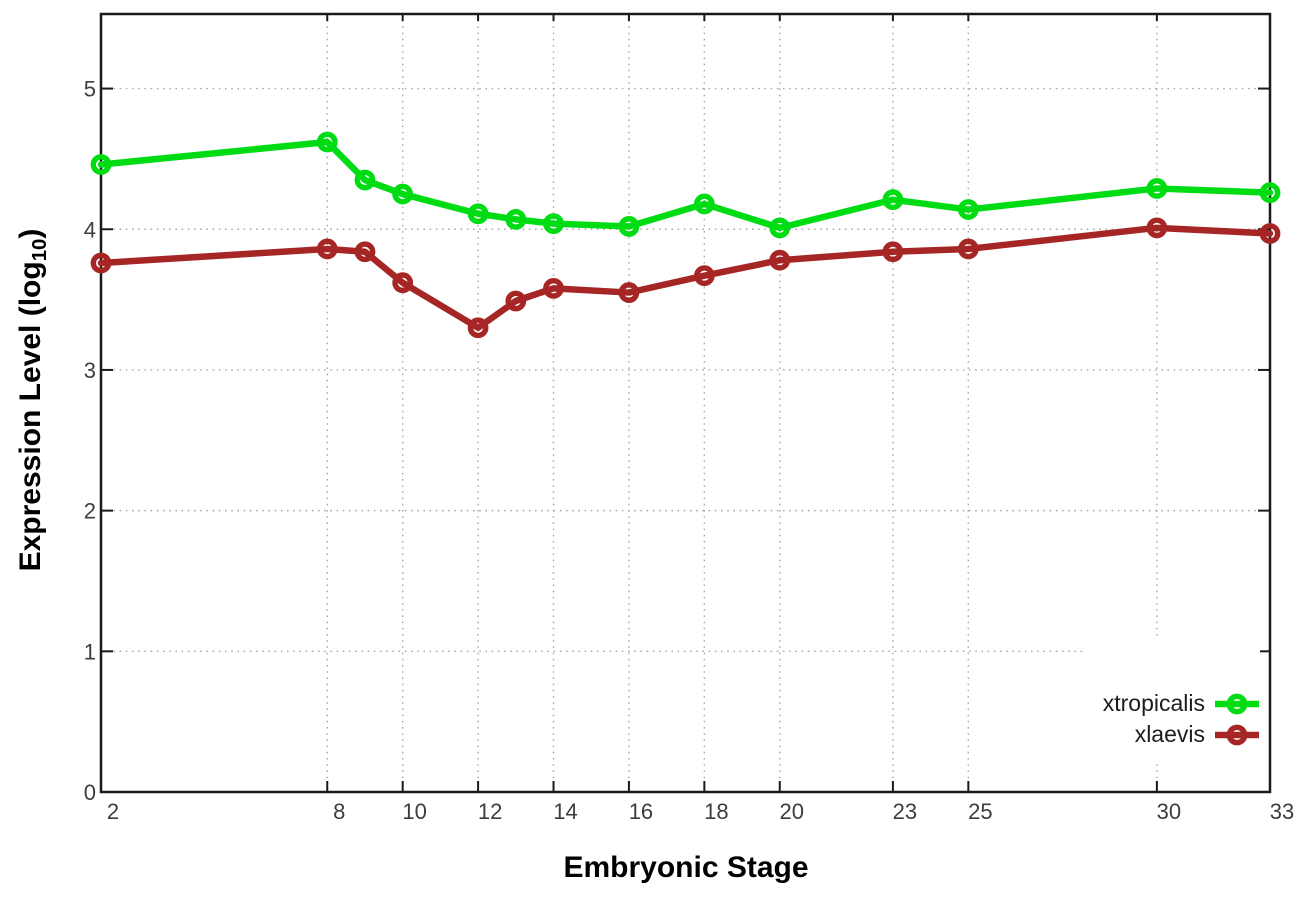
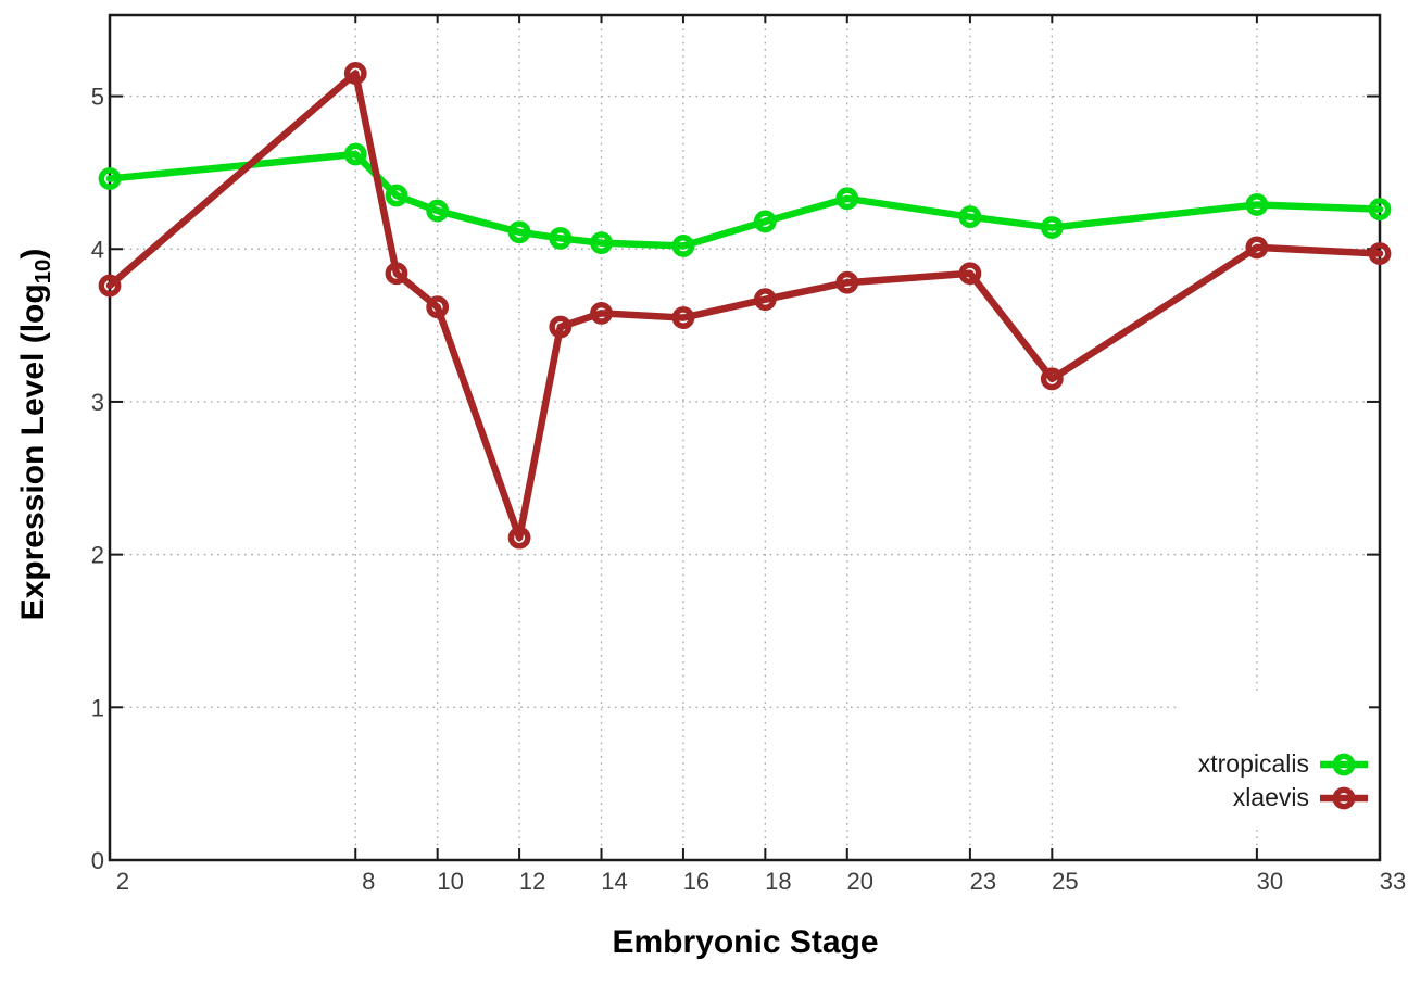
xlaevis/8: 3.86 -> 5.15
xlaevis/12: 3.30 -> 2.11
xtropicalis/20: 4.01 -> 4.33
xlaevis/25: 3.86 -> 3.15
